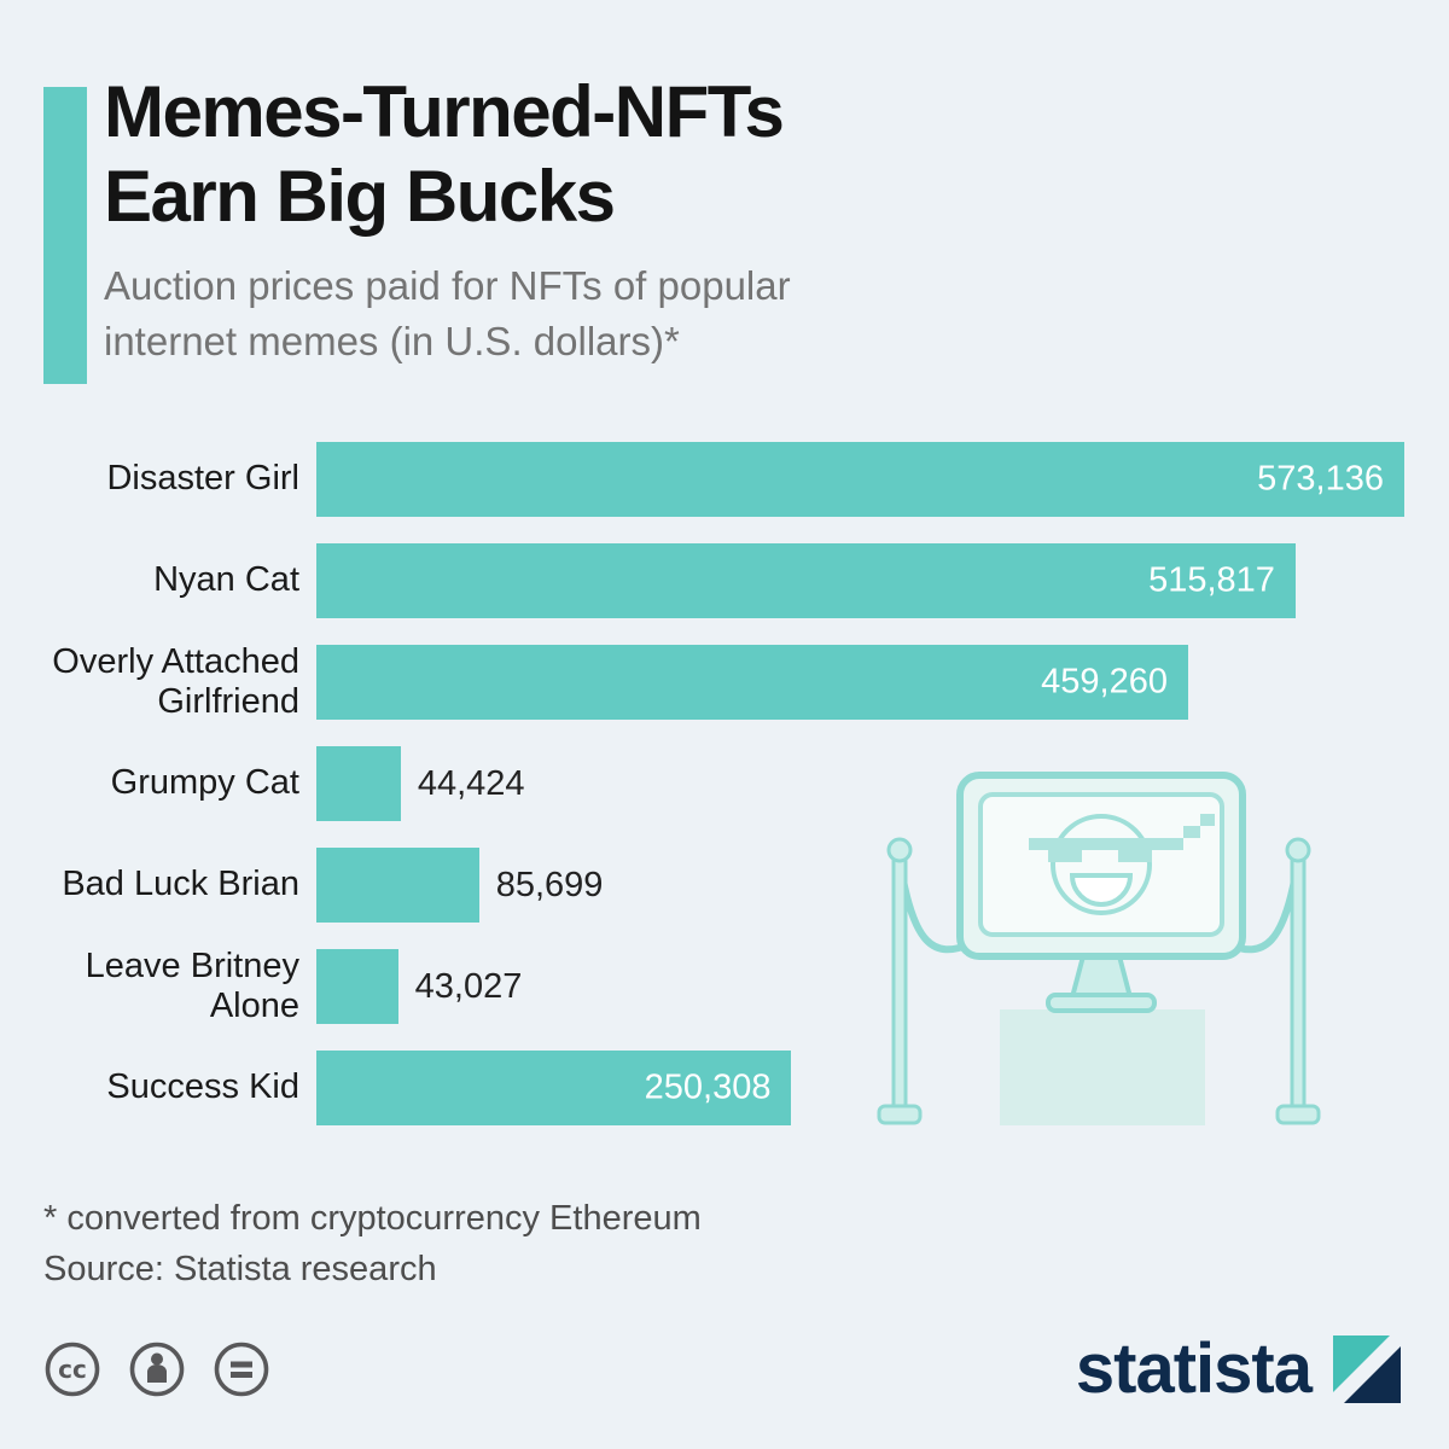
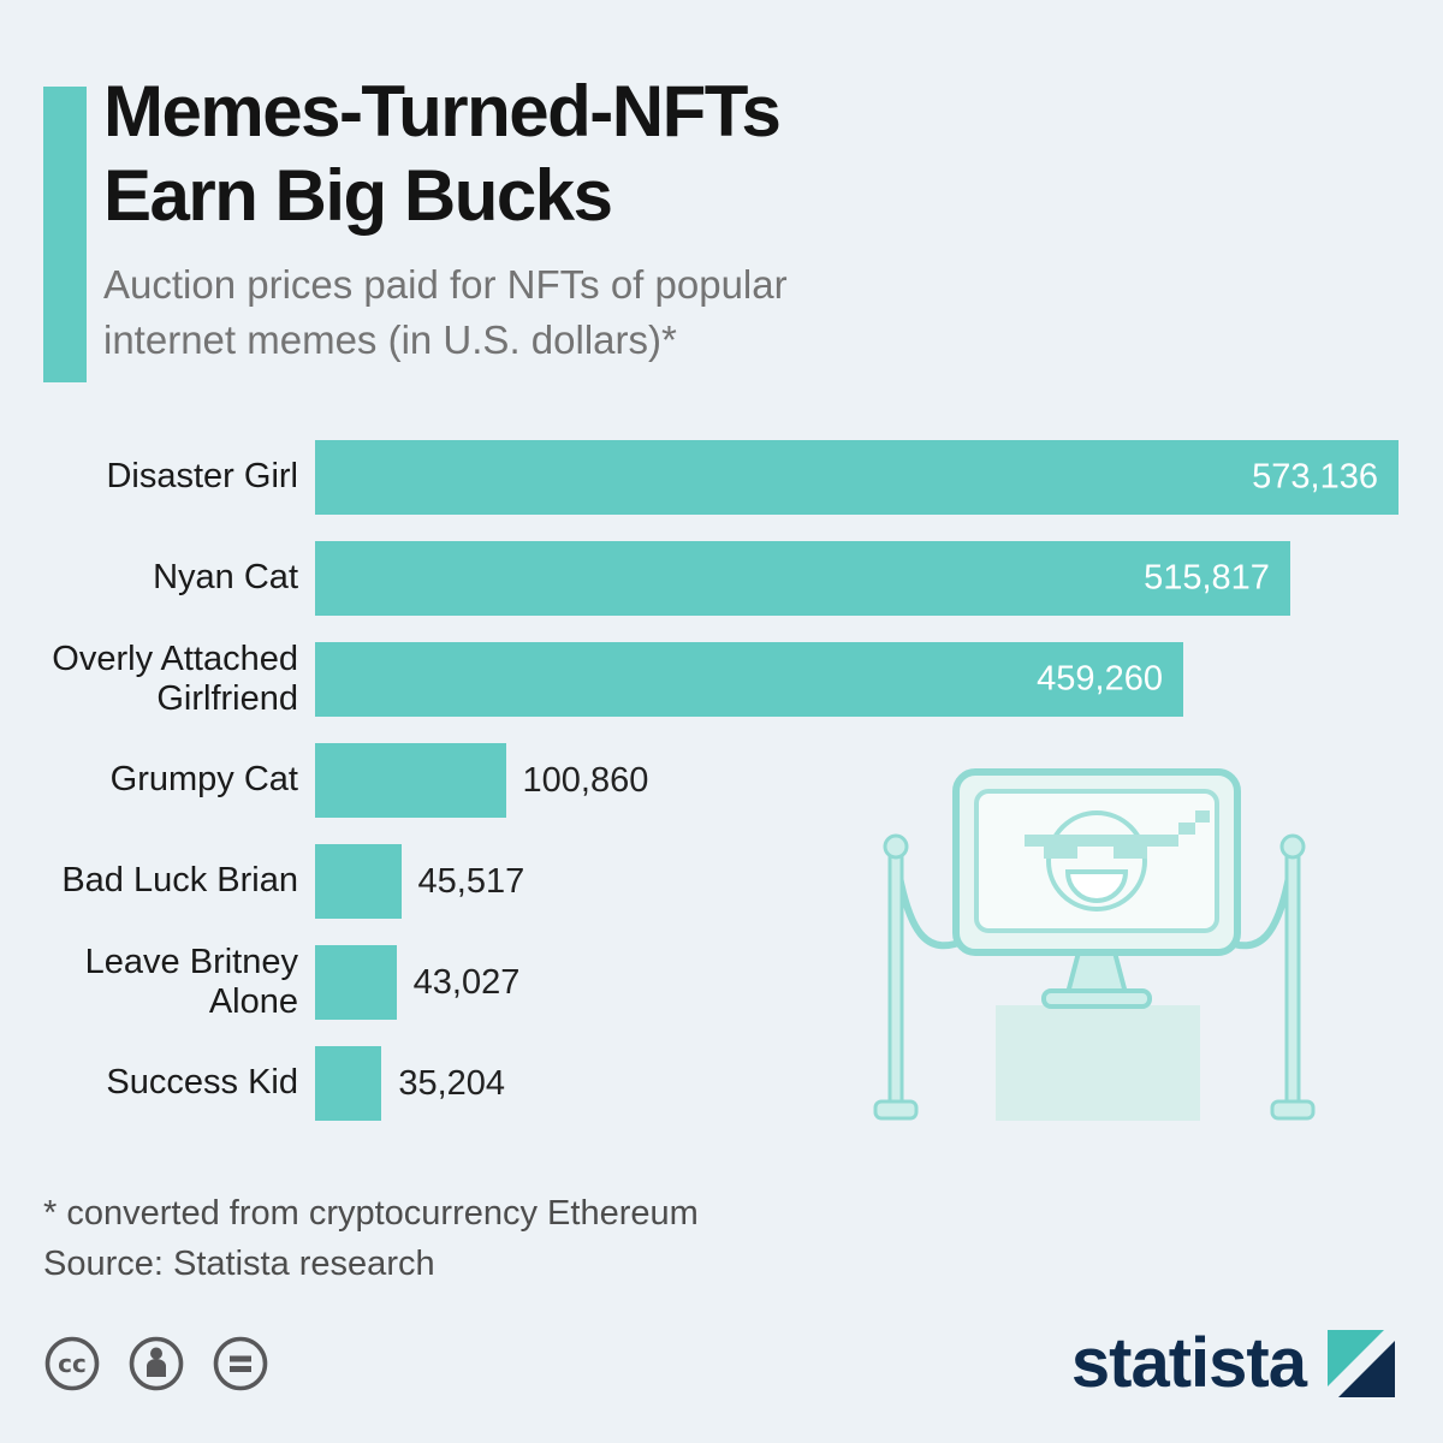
Grumpy Cat: 44,424 -> 100,860
Bad Luck Brian: 85,699 -> 45,517
Success Kid: 250,308 -> 35,204
